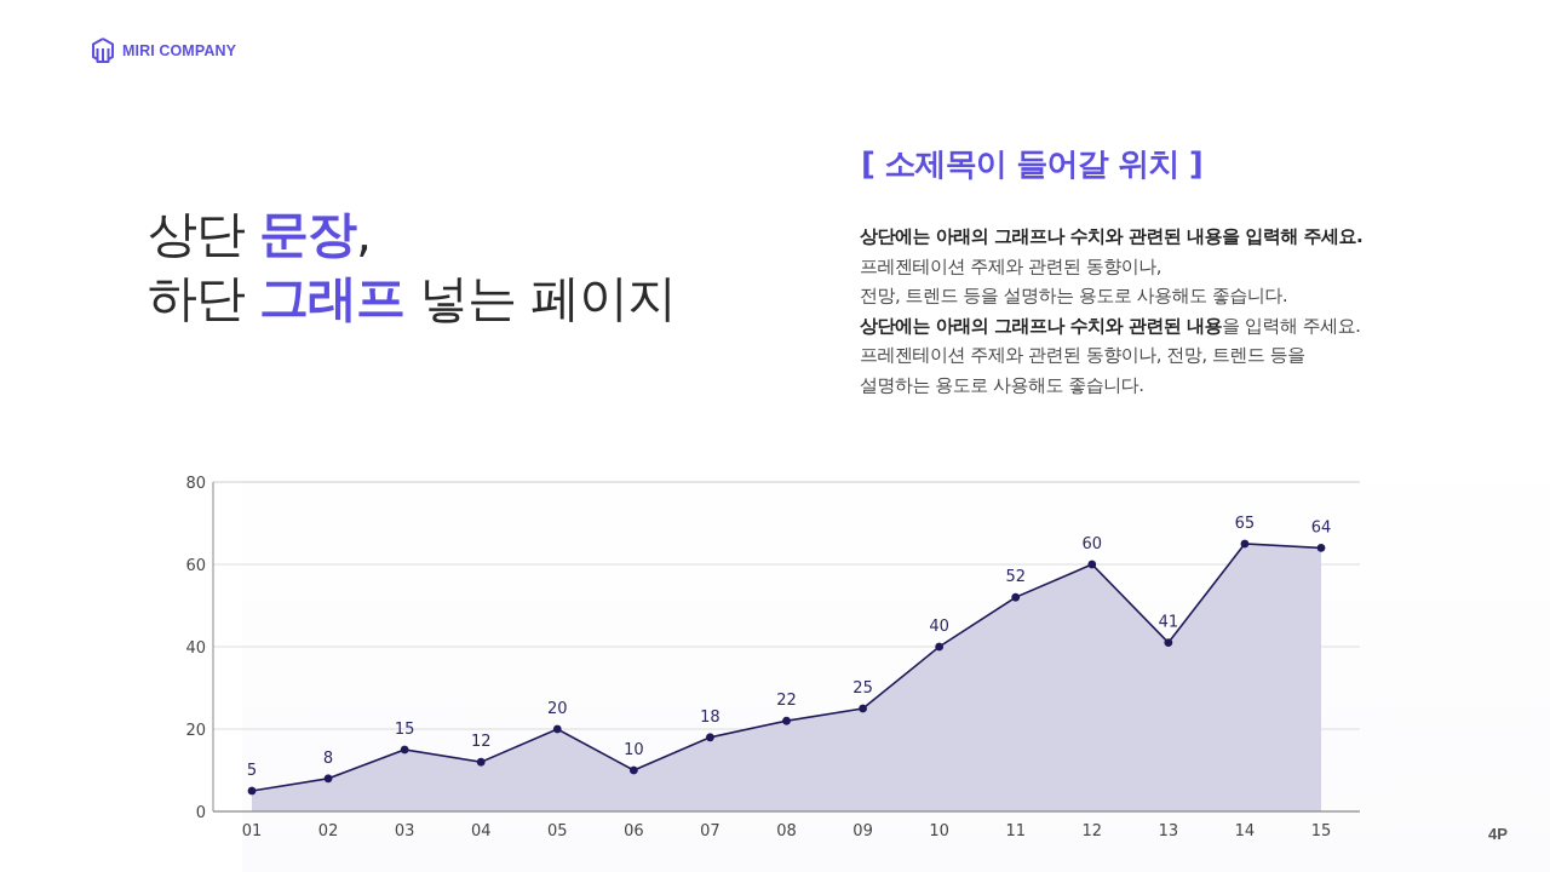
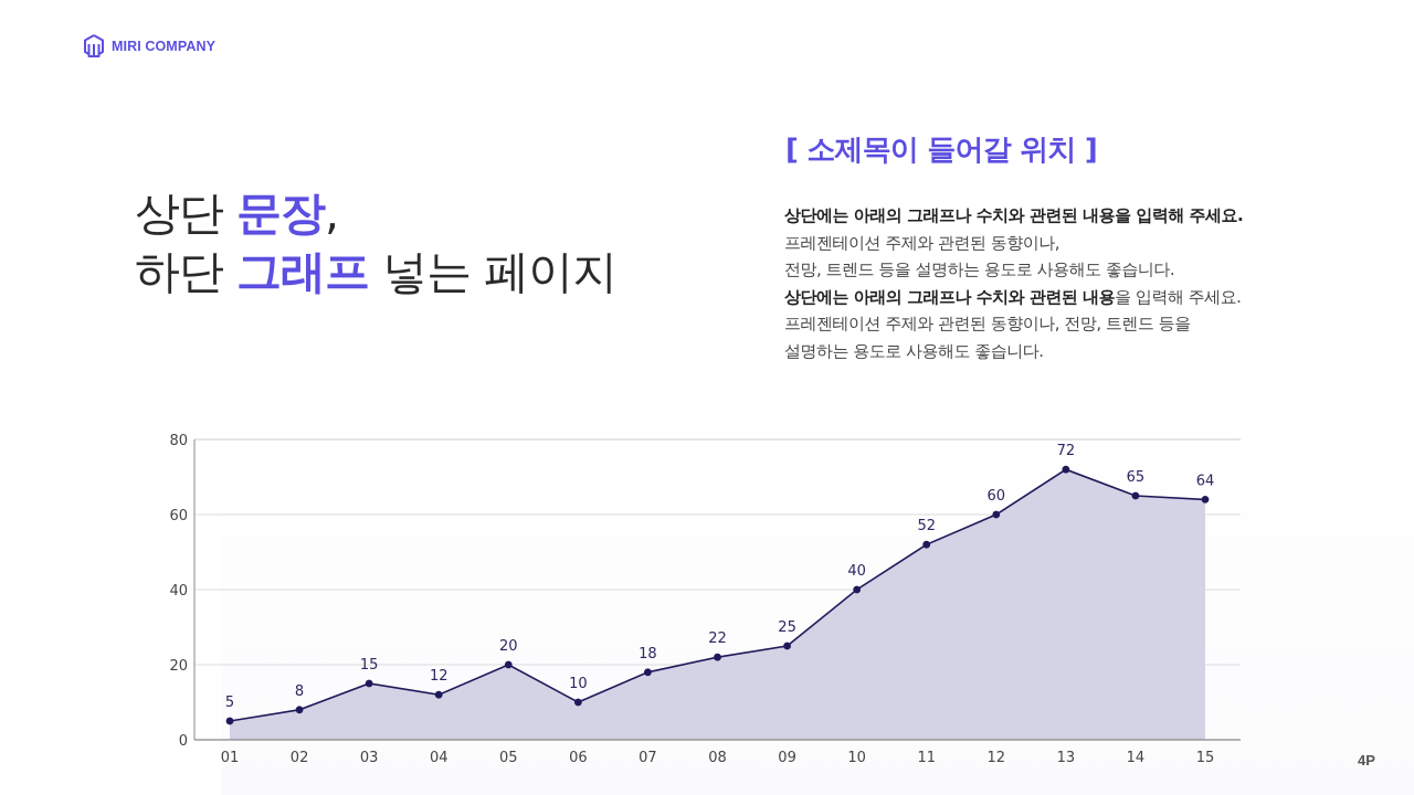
13: 41 -> 72
